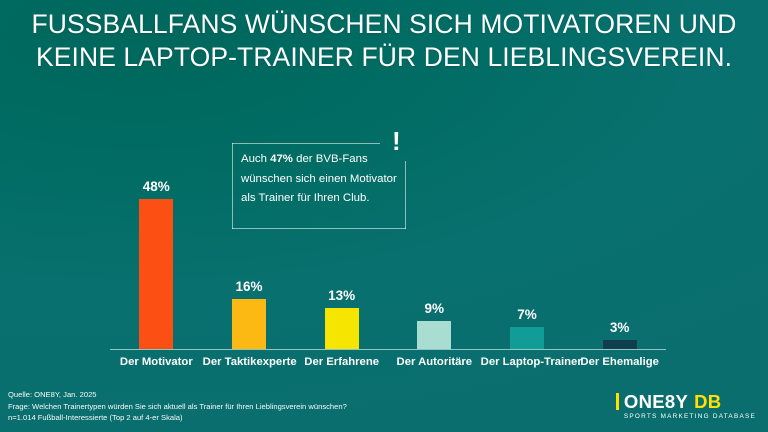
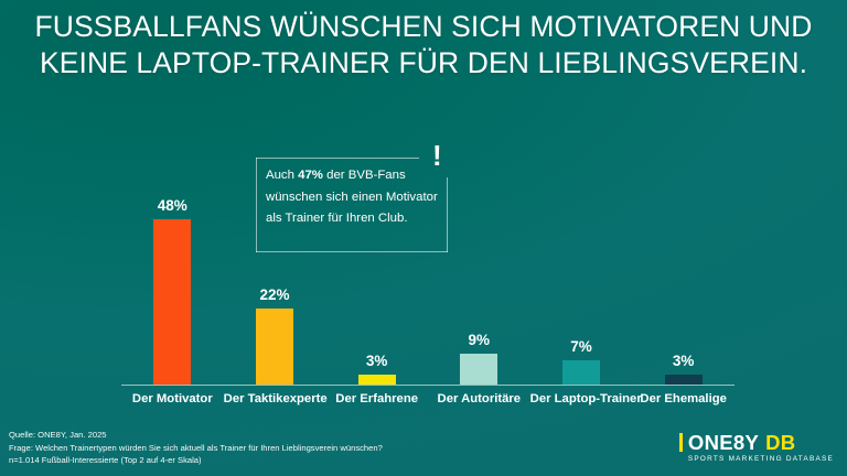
Der Taktikexperte: 16% -> 22%
Der Erfahrene: 13% -> 3%
